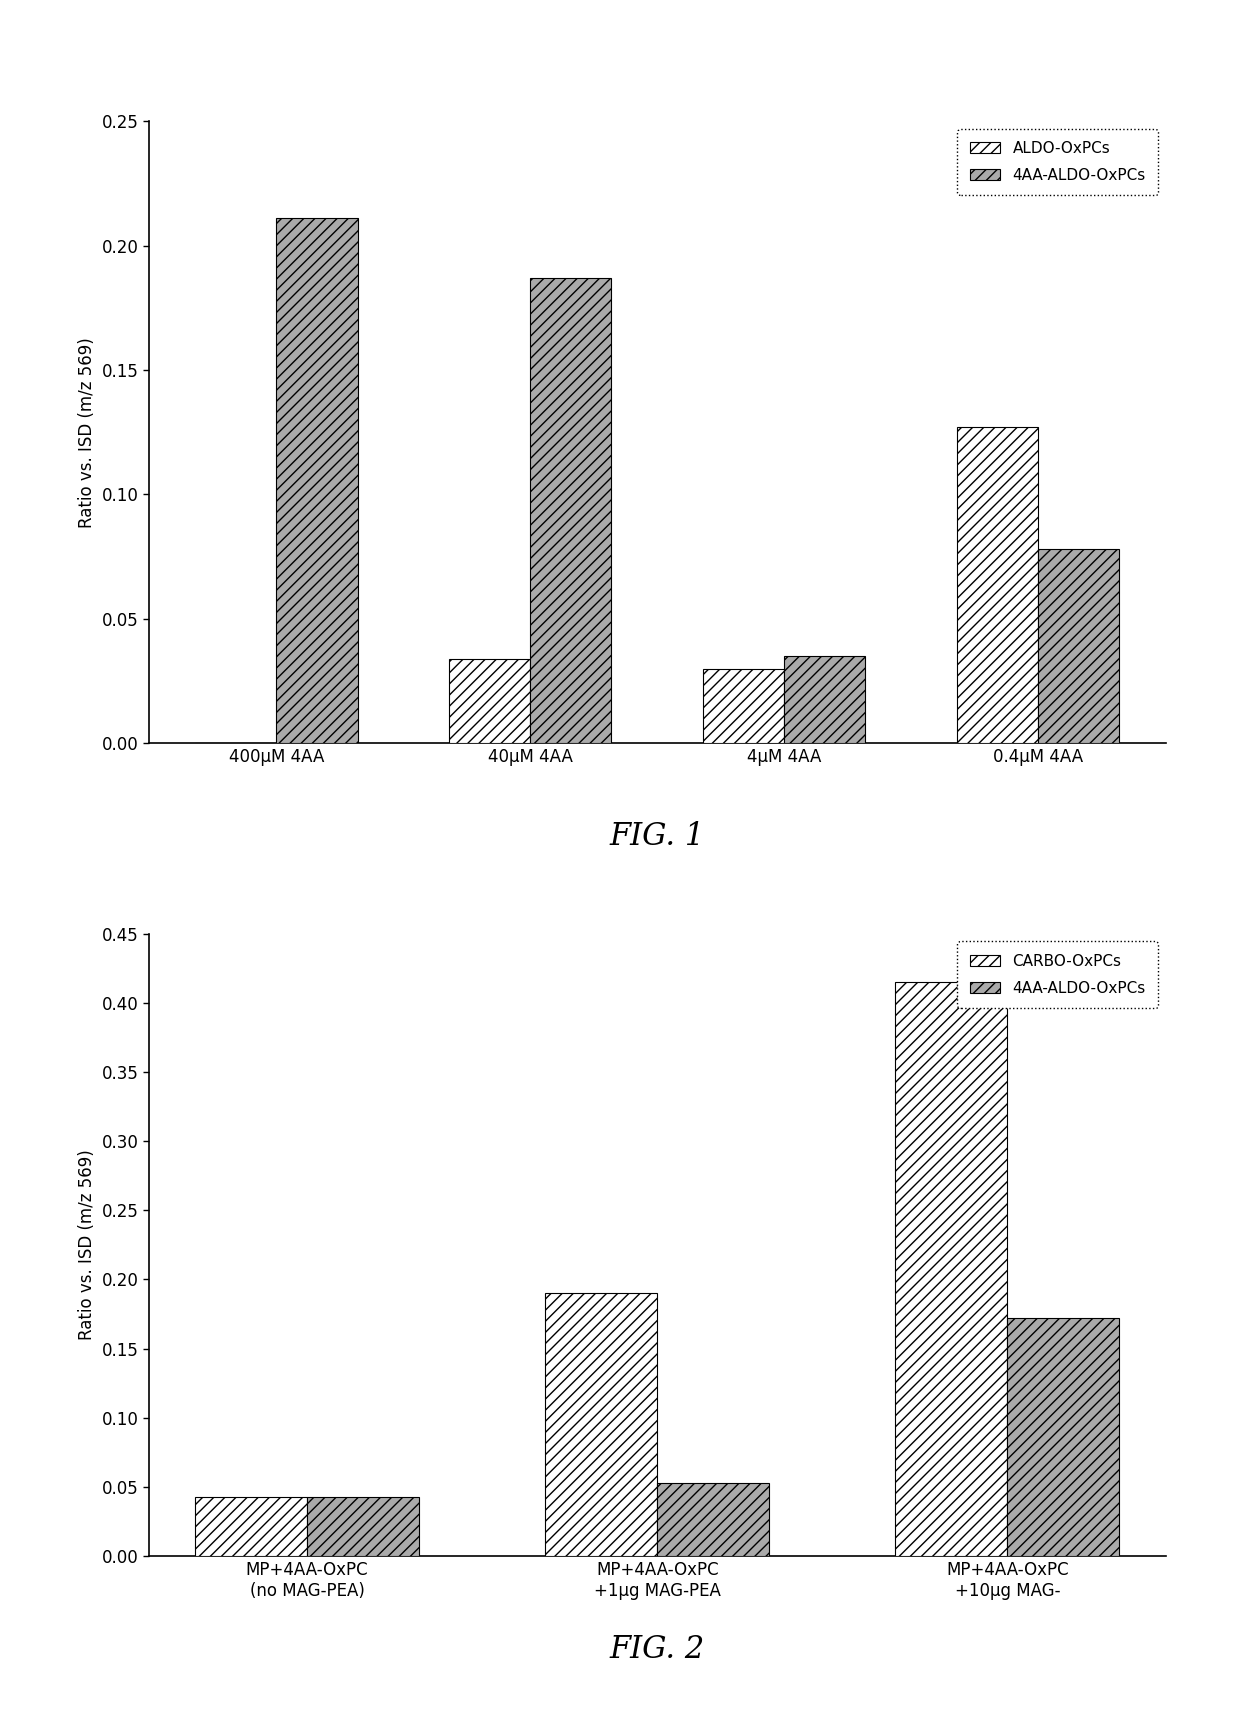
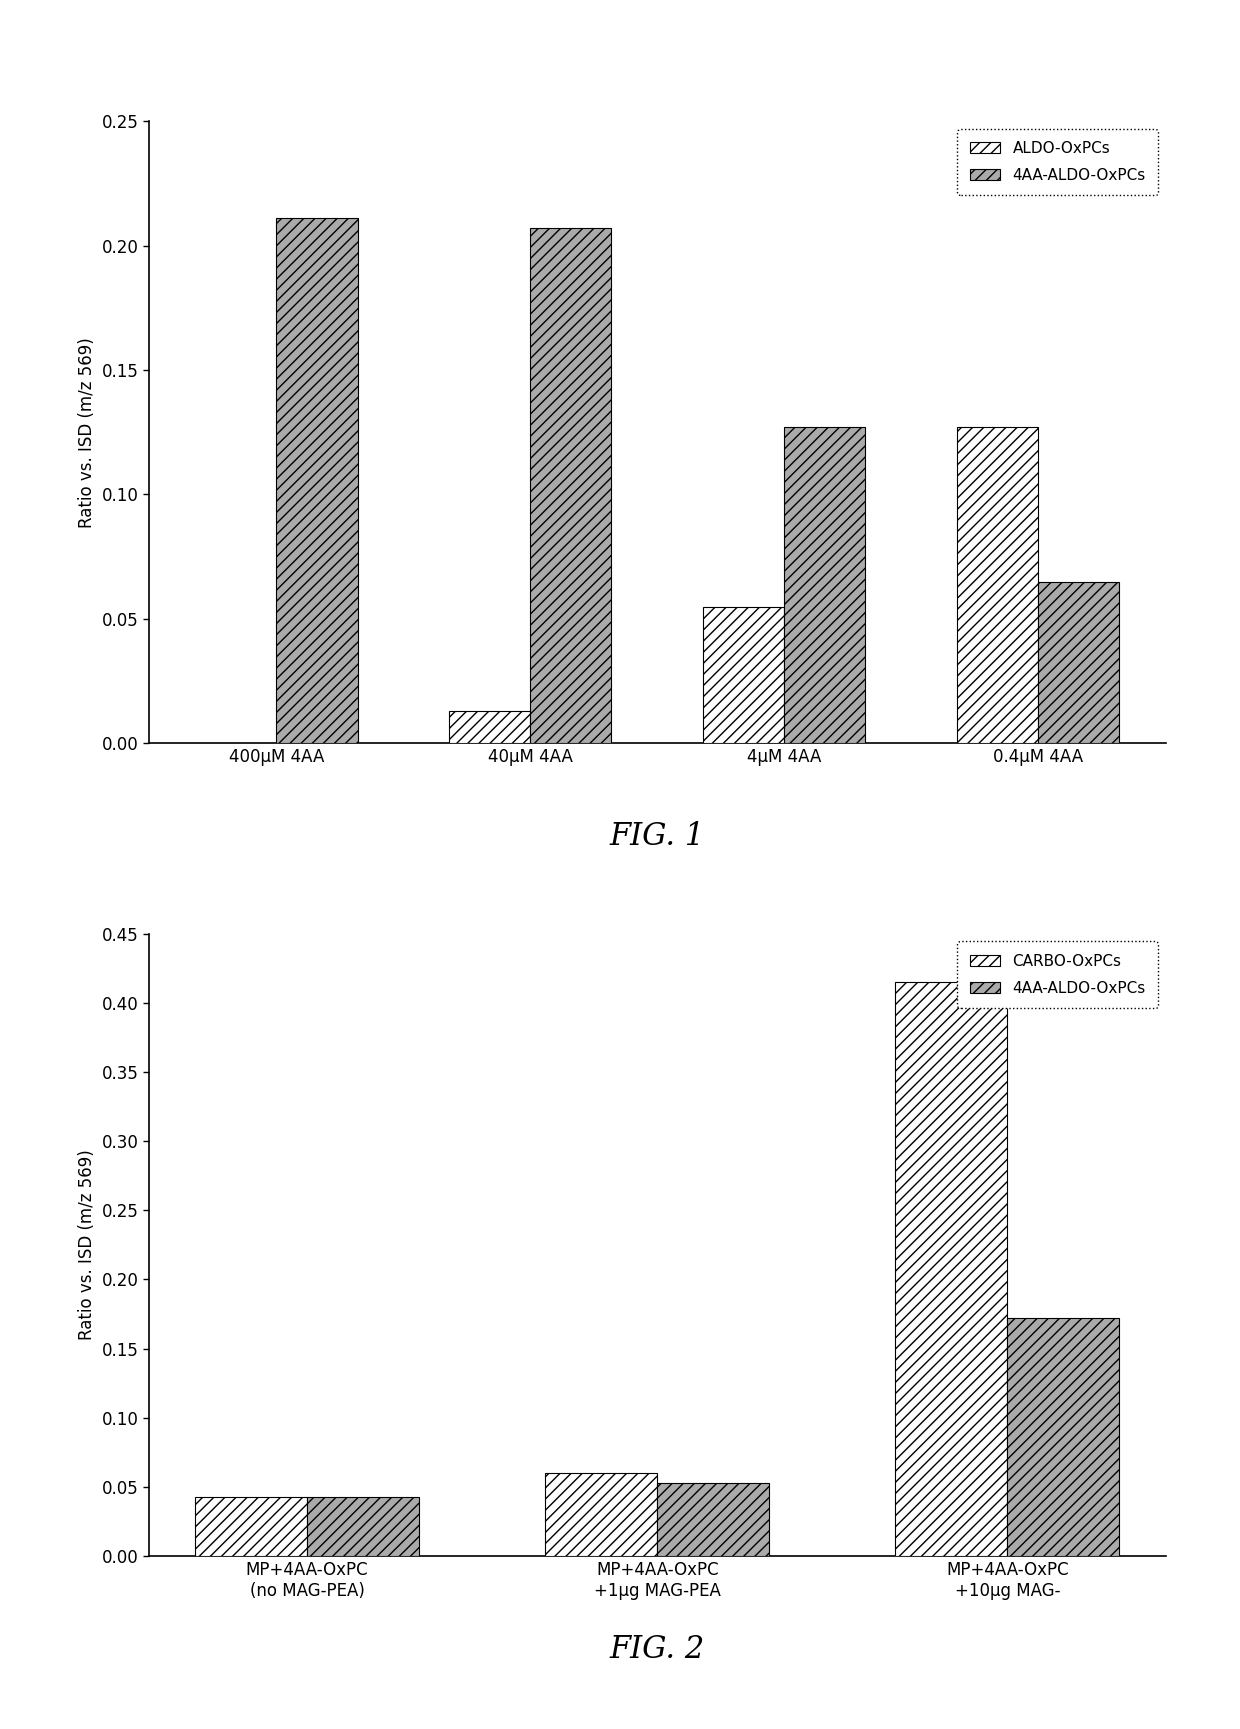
ALDO-OxPCs/40μM 4AA: 0.034 -> 0.013
4AA-ALDO-OxPCs/40μM 4AA: 0.187 -> 0.207
ALDO-OxPCs/4μM 4AA: 0.030 -> 0.055
4AA-ALDO-OxPCs/4μM 4AA: 0.035 -> 0.127
4AA-ALDO-OxPCs/0.4μM 4AA: 0.078 -> 0.065
CARBO-OxPCs/MP+4AA-OxPC +1μg MAG-PEA: 0.190 -> 0.060
